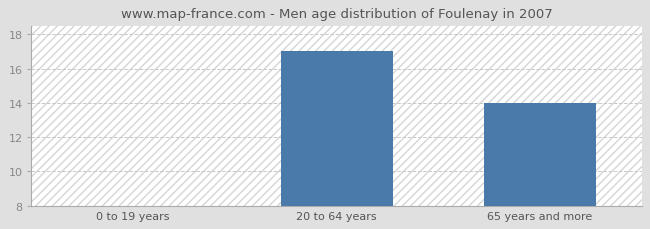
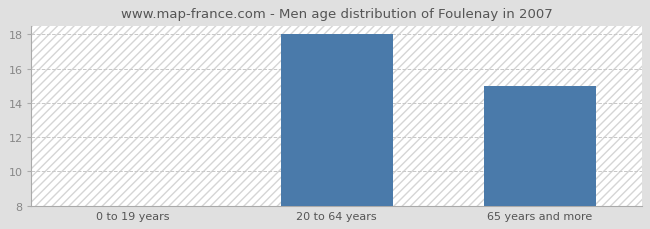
20 to 64 years: 17.0 -> 18.0
65 years and more: 14.0 -> 15.0
